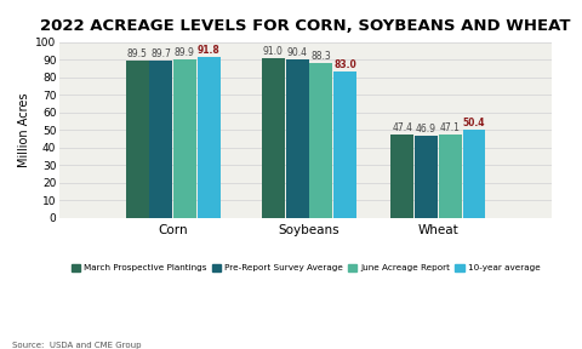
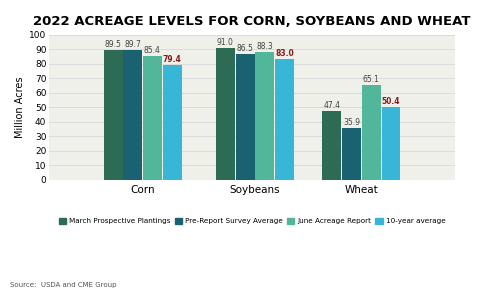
June Acreage Report/Corn: 89.9 -> 85.4
10-year average/Corn: 91.8 -> 79.4
Pre-Report Survey Average/Soybeans: 90.4 -> 86.5
Pre-Report Survey Average/Wheat: 46.9 -> 35.9
June Acreage Report/Wheat: 47.1 -> 65.1
